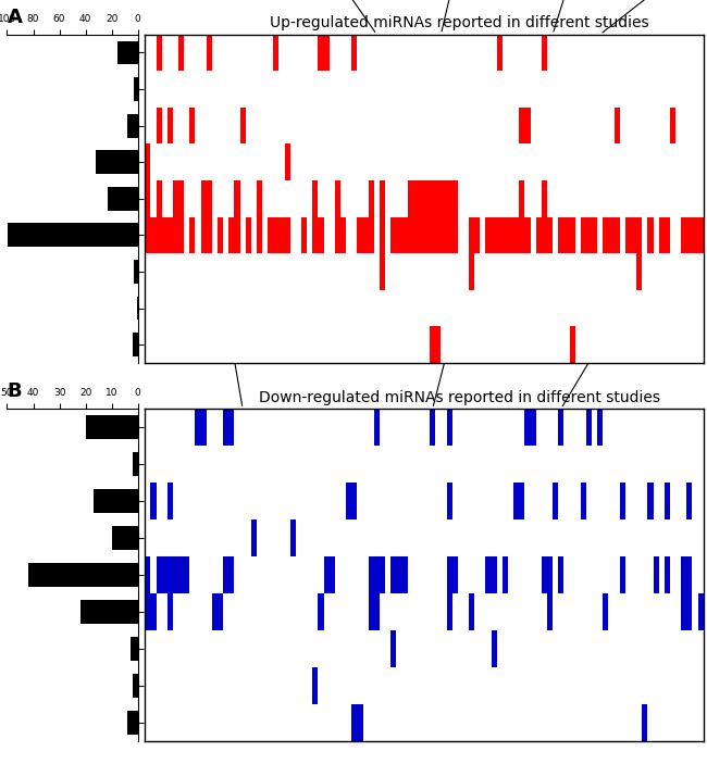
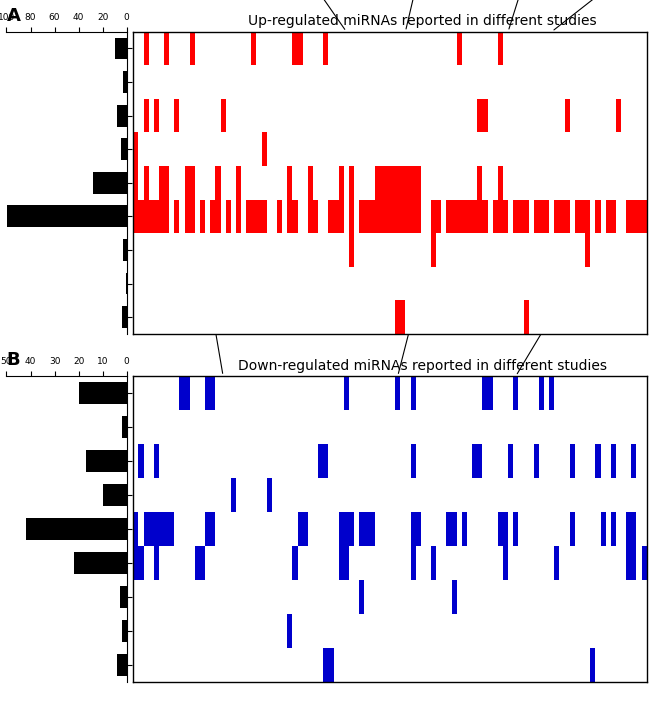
CR: 16 -> 10
JA: 32 -> 5
NA: 23 -> 28
